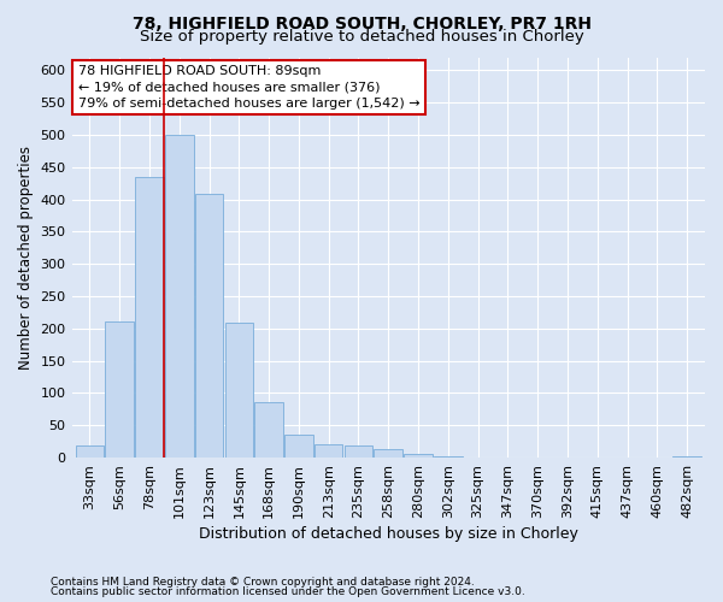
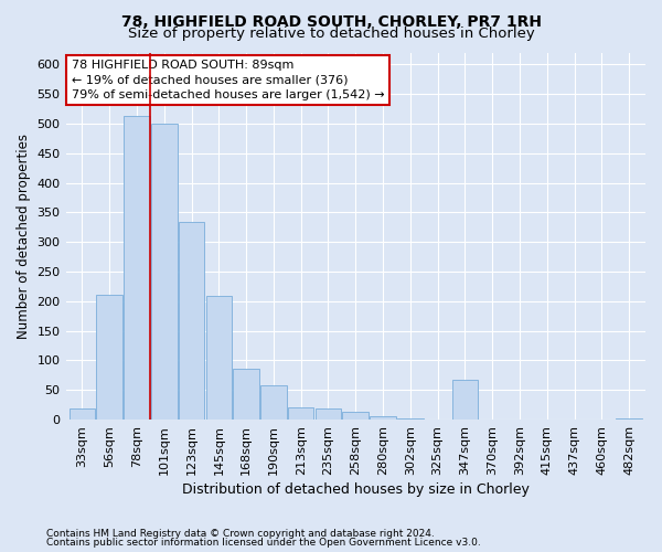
78sqm: 435 -> 512
123sqm: 408 -> 334
190sqm: 36 -> 58
347sqm: 1 -> 68
